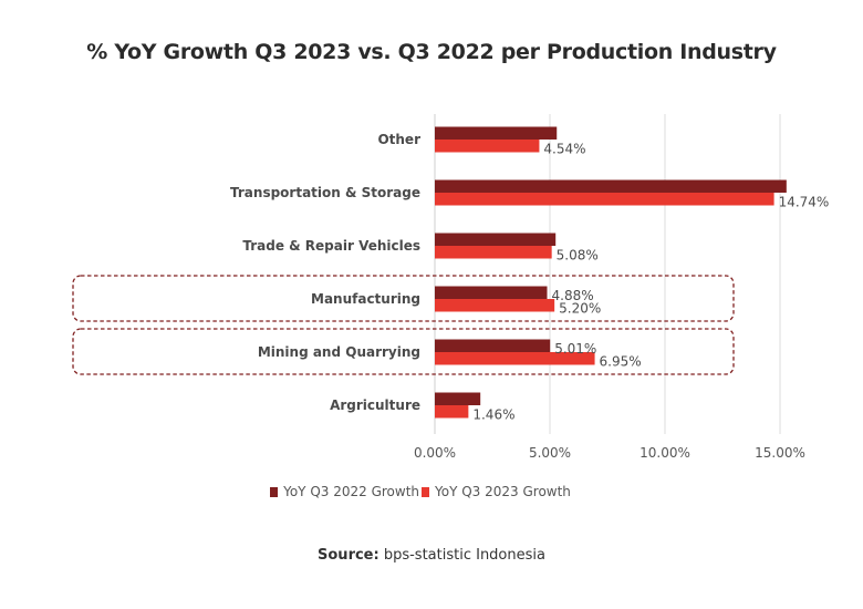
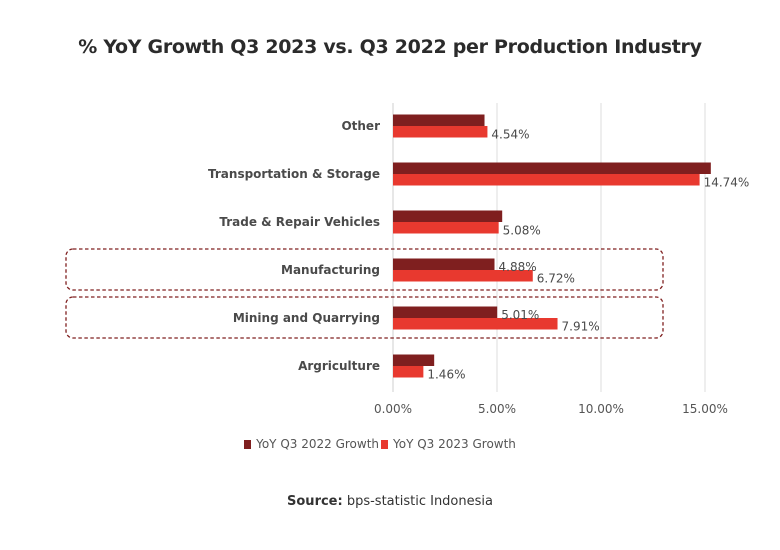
YoY Q3 2022 Growth/Other: 5.3% -> 4.4%
YoY Q3 2023 Growth/Manufacturing: 5.20% -> 6.72%
YoY Q3 2023 Growth/Mining and Quarrying: 6.95% -> 7.91%
